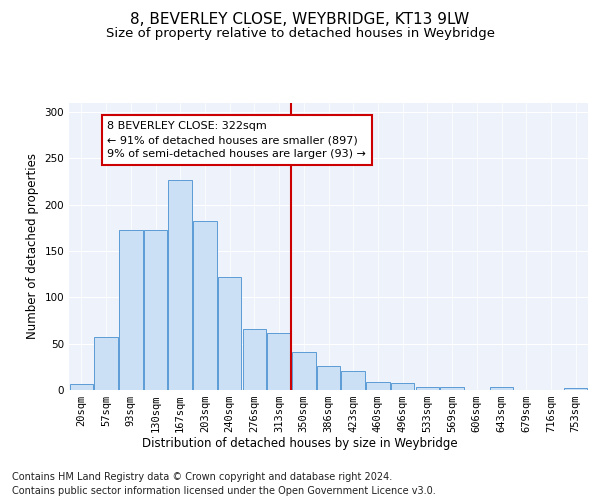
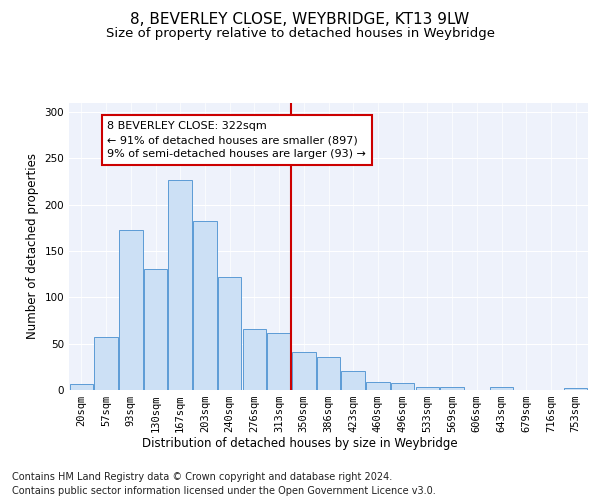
130sqm: 172 -> 130
386sqm: 26 -> 36
